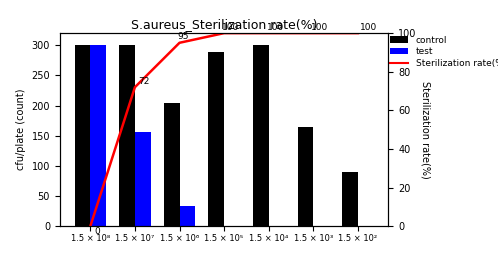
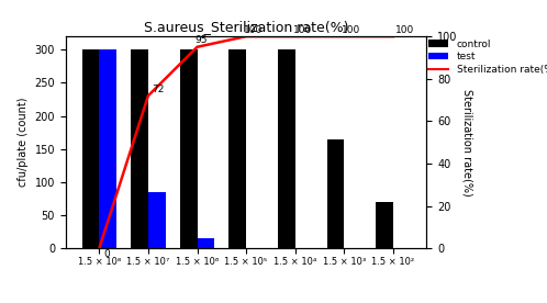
test/1.5 × 10⁷: 156 -> 85
control/1.5 × 10⁶: 204 -> 300
test/1.5 × 10⁶: 34 -> 15
control/1.5 × 10⁵: 288 -> 300
control/1.5 × 10²: 90 -> 70
